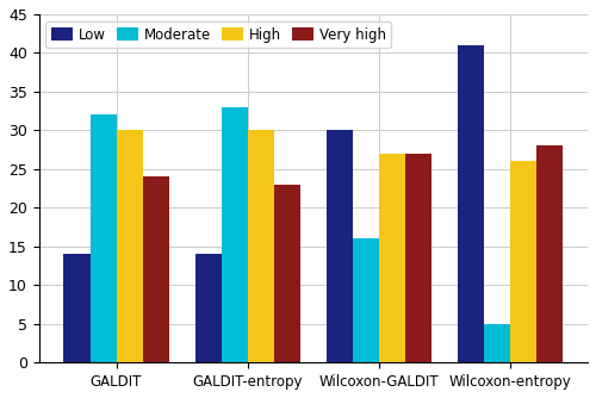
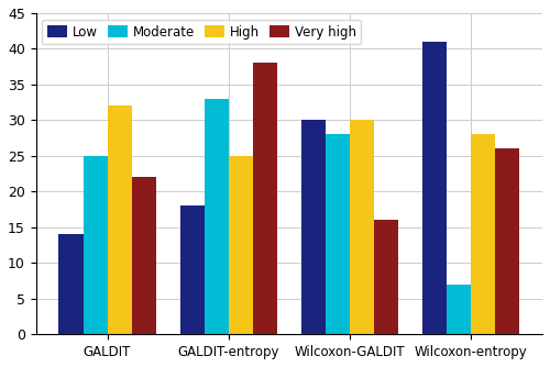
Moderate/GALDIT: 32 -> 25
High/GALDIT: 30 -> 32
Very high/GALDIT: 24 -> 22
Low/GALDIT-entropy: 14 -> 18
High/GALDIT-entropy: 30 -> 25
Very high/GALDIT-entropy: 23 -> 38
Moderate/Wilcoxon-GALDIT: 16 -> 28
High/Wilcoxon-GALDIT: 27 -> 30
Very high/Wilcoxon-GALDIT: 27 -> 16
Moderate/Wilcoxon-entropy: 5 -> 7
High/Wilcoxon-entropy: 26 -> 28
Very high/Wilcoxon-entropy: 28 -> 26
